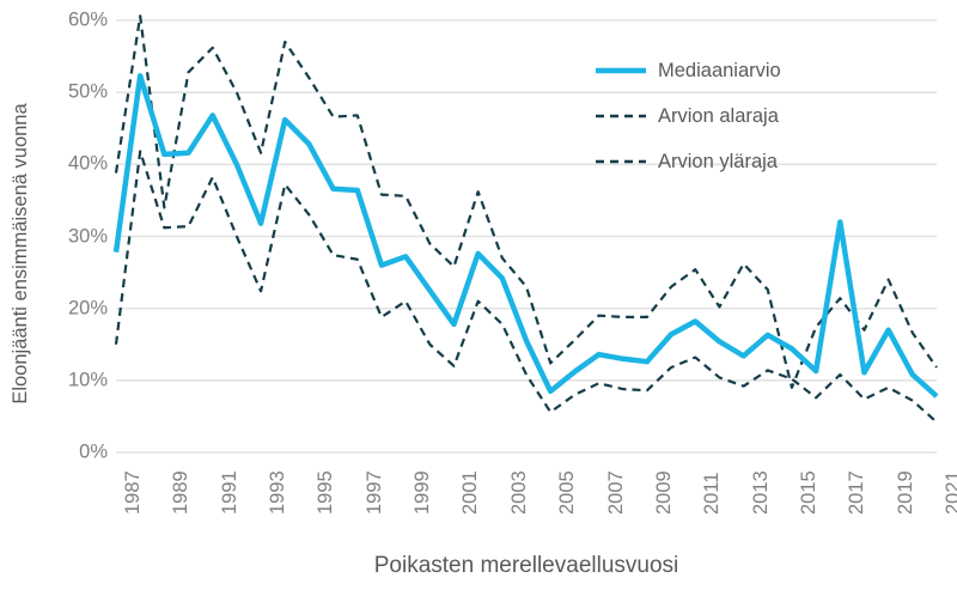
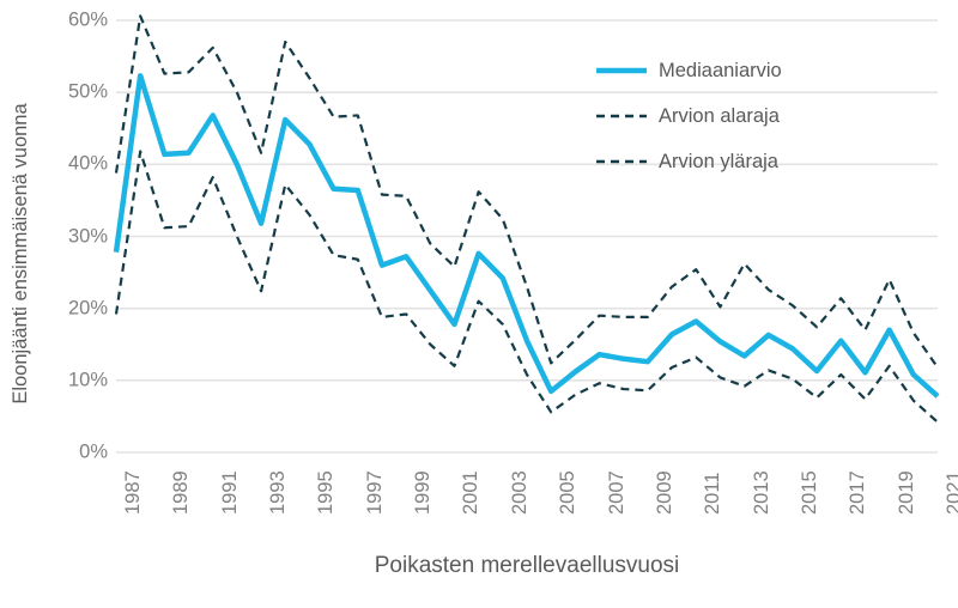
Arvion alaraja/1987: 15% -> 19%
Arvion yläraja/1989: 34% -> 53%
Arvion alaraja/1999: 21% -> 19%
Arvion yläraja/2003: 27% -> 32%
Arvion yläraja/2015: 9% -> 20%
Mediaaniarvio/2017: 32% -> 16%
Arvion alaraja/2019: 9% -> 12%
